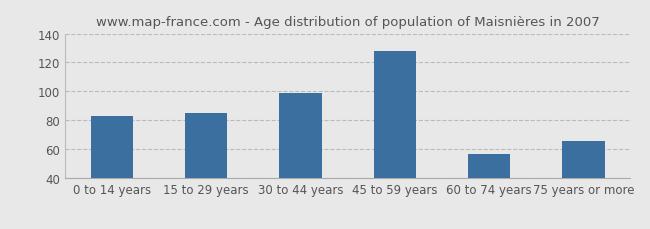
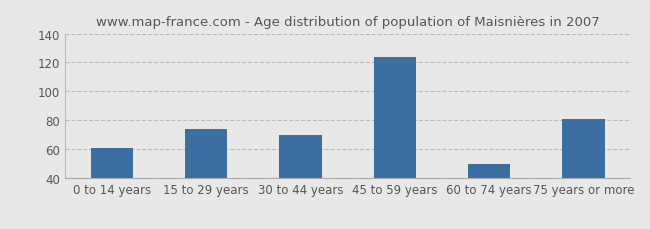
0 to 14 years: 83 -> 61
15 to 29 years: 85 -> 74
30 to 44 years: 99 -> 70
45 to 59 years: 128 -> 124
60 to 74 years: 57 -> 50
75 years or more: 66 -> 81
